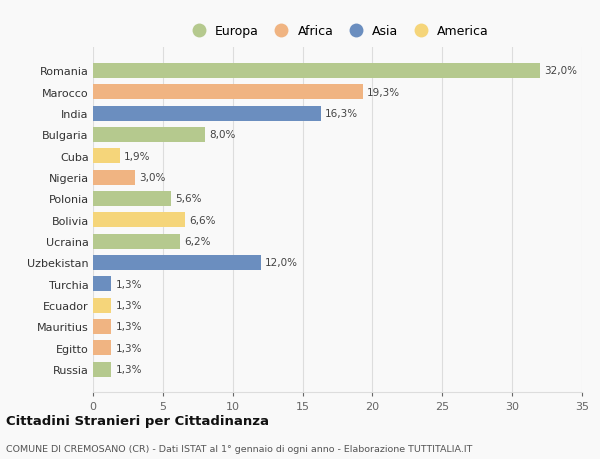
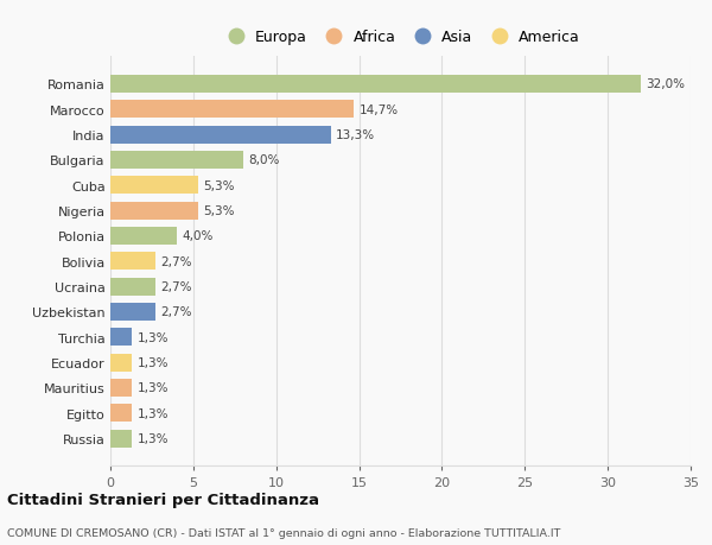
Marocco: 19,3% -> 14,7%
India: 16,3% -> 13,3%
Cuba: 1,9% -> 5,3%
Nigeria: 3,0% -> 5,3%
Polonia: 5,6% -> 4,0%
Bolivia: 6,6% -> 2,7%
Ucraina: 6,2% -> 2,7%
Uzbekistan: 12,0% -> 2,7%
